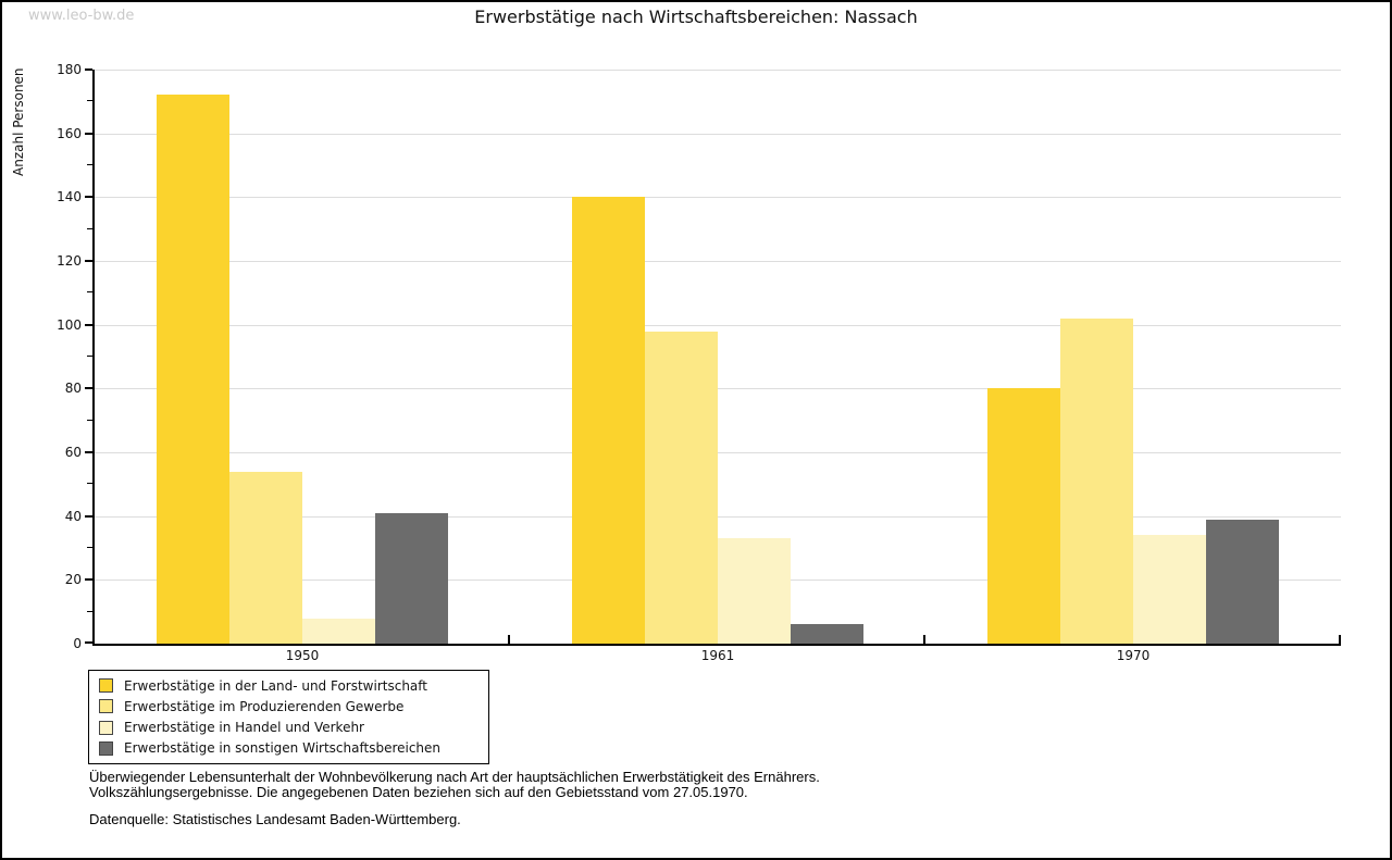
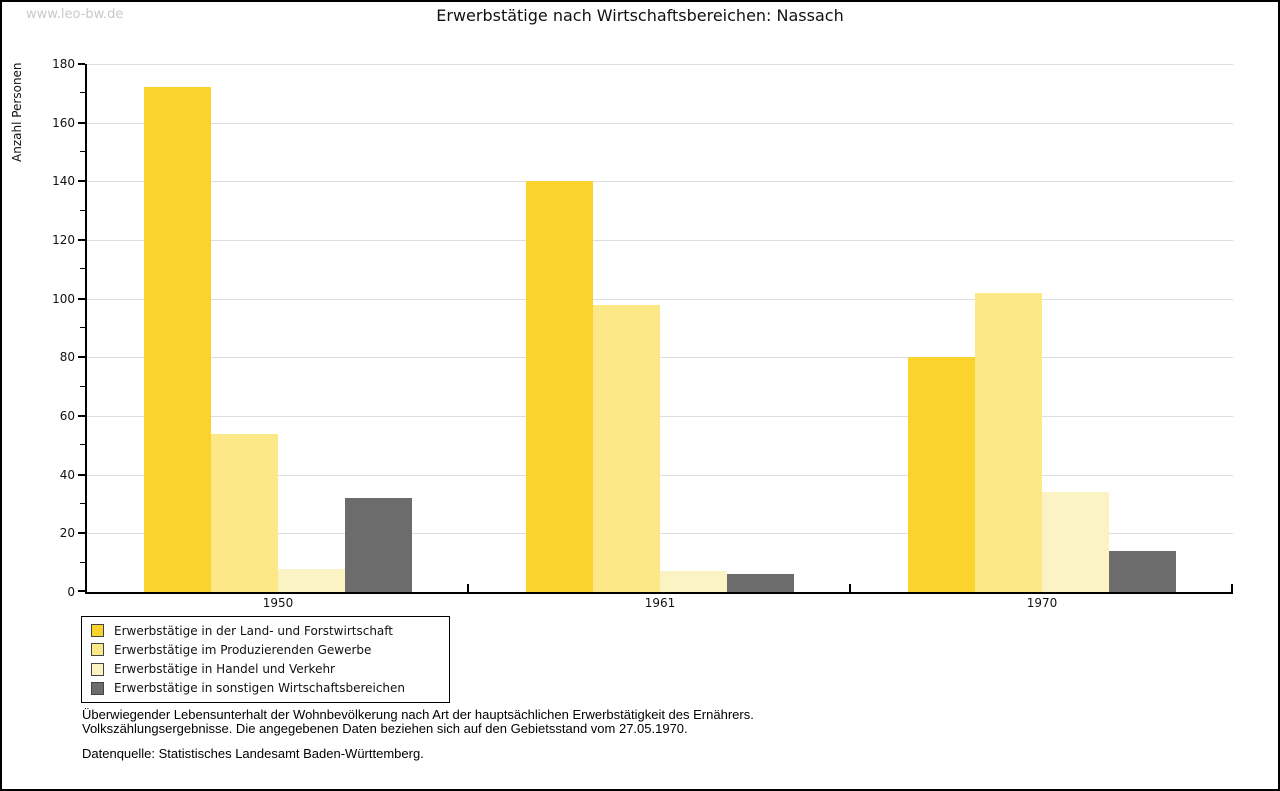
Erwerbstätige in sonstigen Wirtschaftsbereichen/1950: 41 -> 32
Erwerbstätige in Handel und Verkehr/1961: 33 -> 7
Erwerbstätige in sonstigen Wirtschaftsbereichen/1970: 39 -> 14
